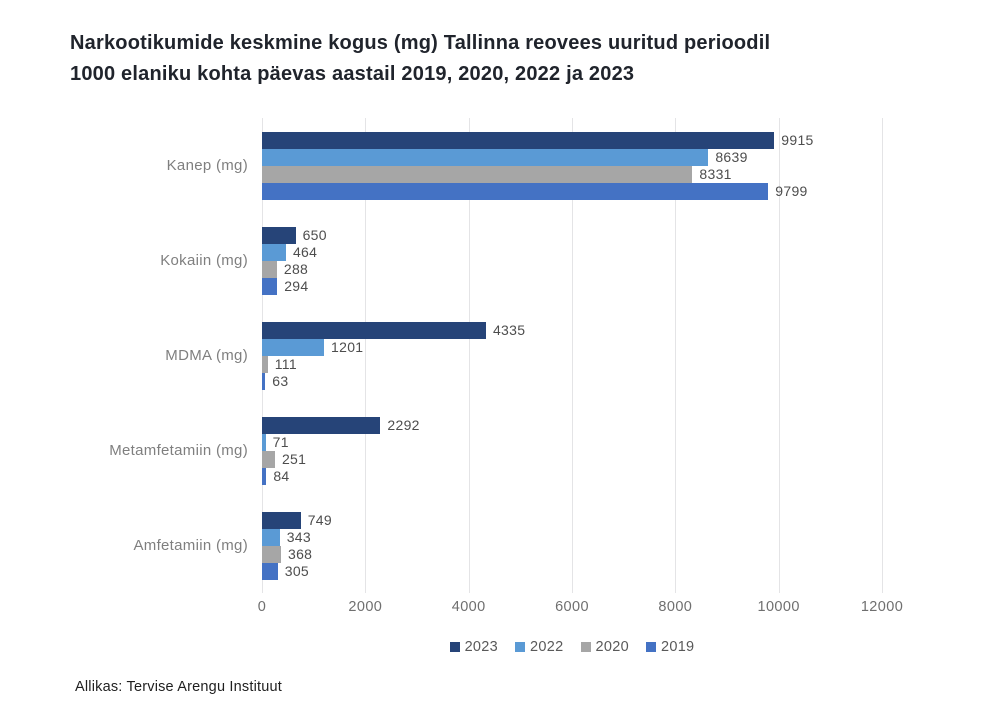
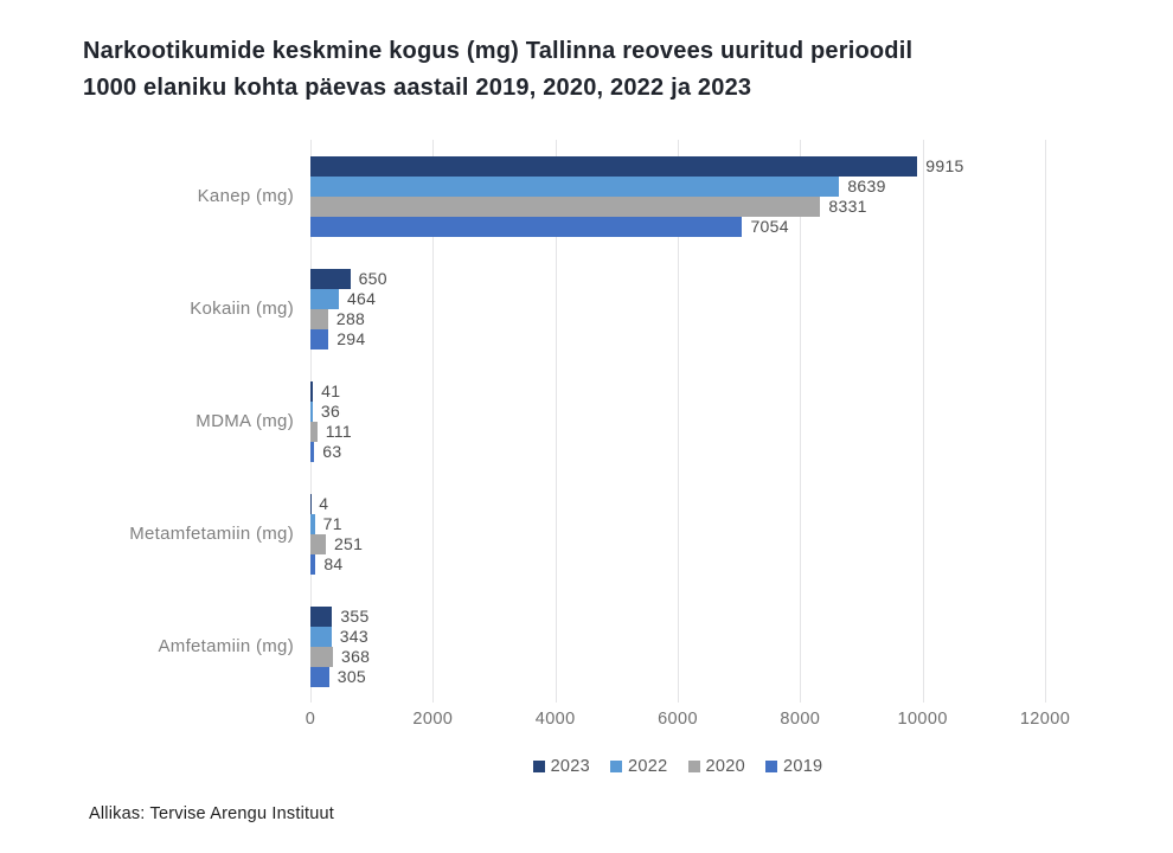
2019/Kanep (mg): 9799 -> 7054
2023/MDMA (mg): 4335 -> 41
2022/MDMA (mg): 1201 -> 36
2023/Metamfetamiin (mg): 2292 -> 4
2023/Amfetamiin (mg): 749 -> 355
